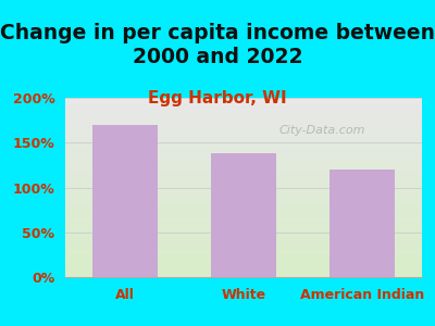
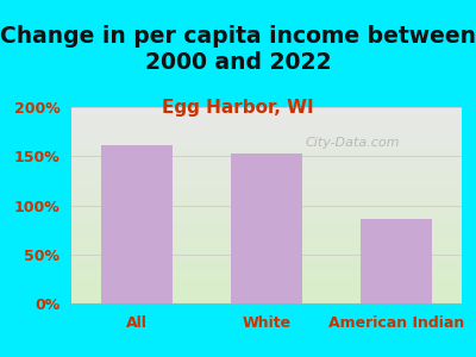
All: 170% -> 161%
White: 138% -> 153%
American Indian: 120% -> 86%
